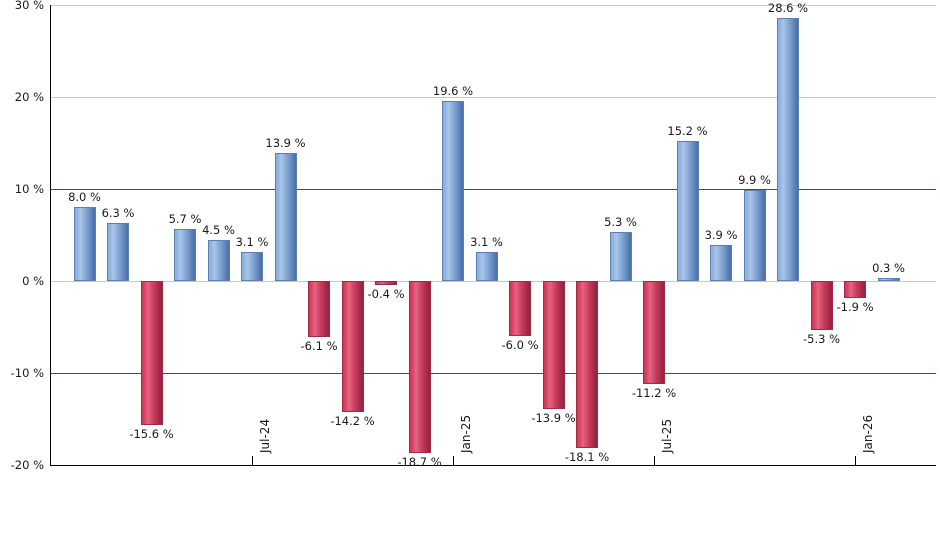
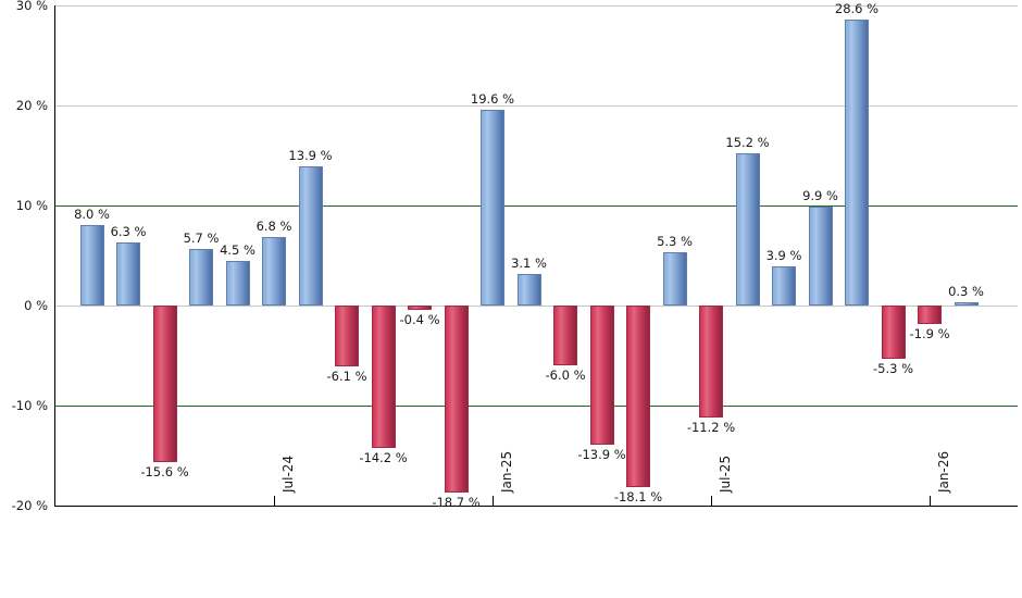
Jul-24: 3.1 -> 6.8
